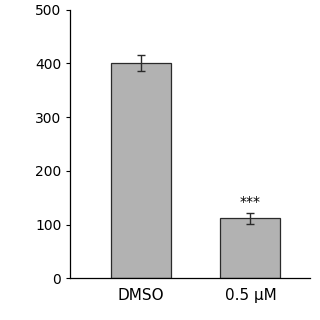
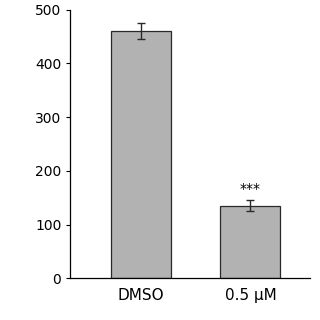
DMSO: 400 -> 460
0.5 μM: 112 -> 135
